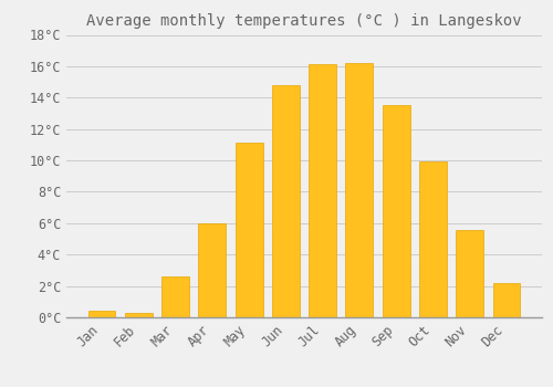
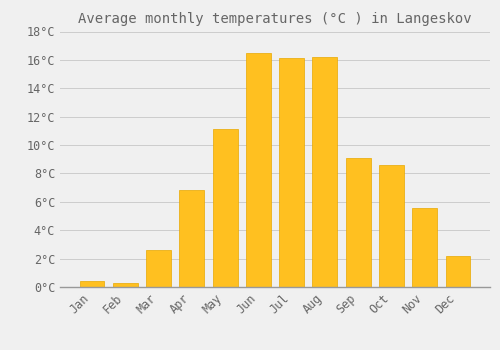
Apr: 6.0°C -> 6.8°C
Jun: 14.8°C -> 16.5°C
Sep: 13.5°C -> 9.1°C
Oct: 9.9°C -> 8.6°C
